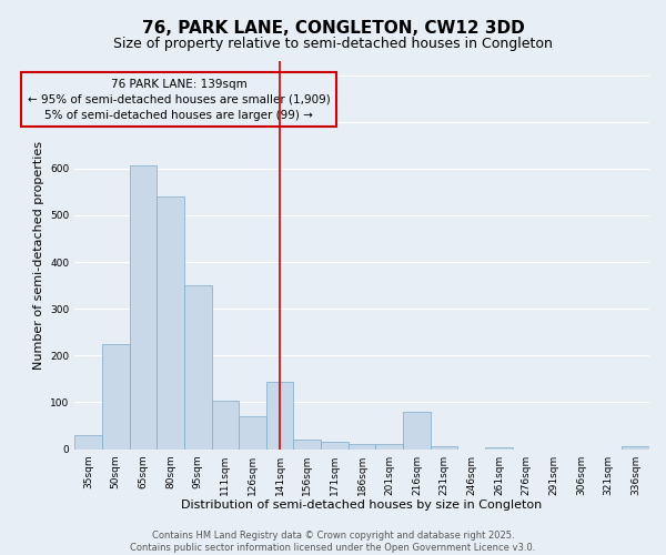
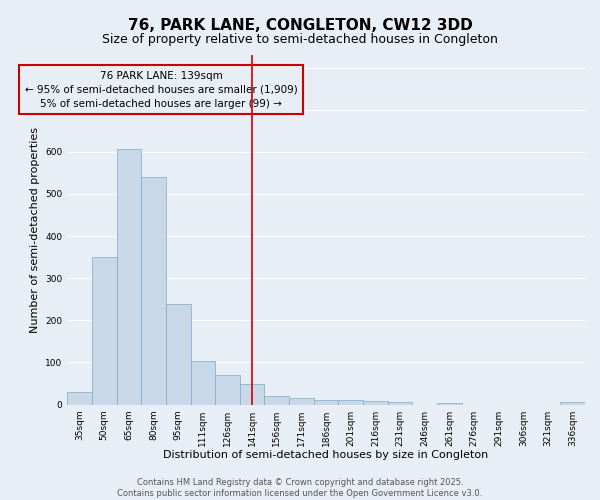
50sqm: 225 -> 350
95sqm: 350 -> 238
141sqm: 145 -> 48
216sqm: 80 -> 8
